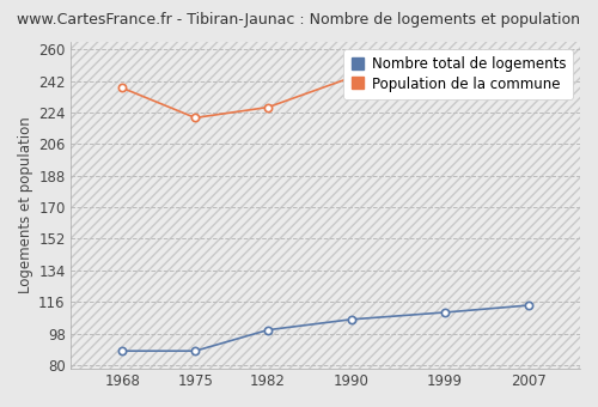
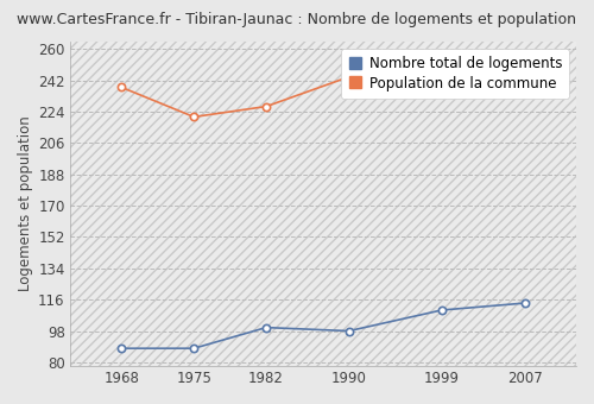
Nombre total de logements/1990: 106 -> 98
